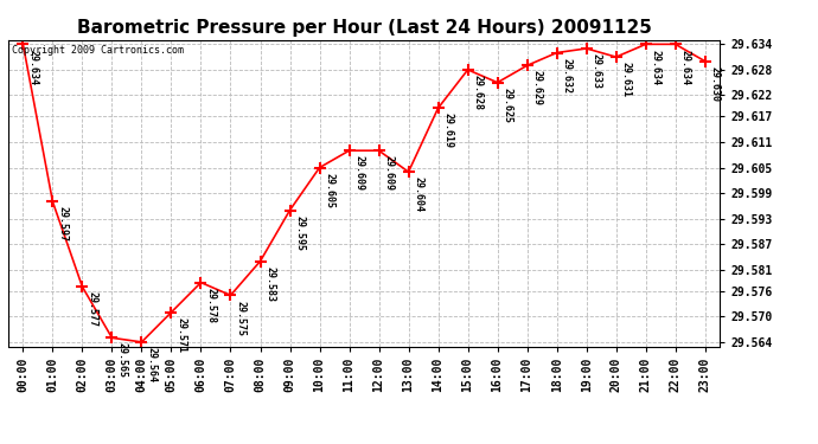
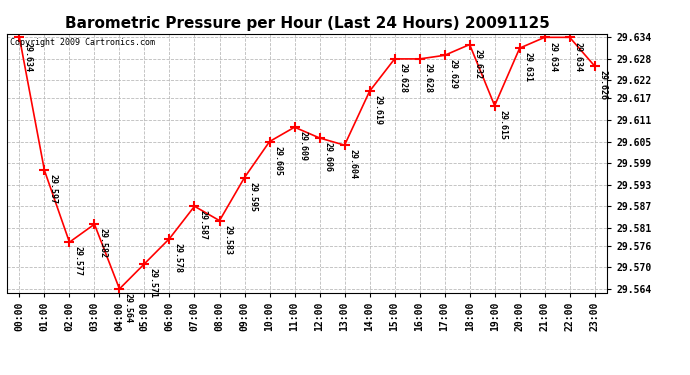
03:00: 29.565 -> 29.582
07:00: 29.575 -> 29.587
12:00: 29.609 -> 29.606
16:00: 29.625 -> 29.628
19:00: 29.633 -> 29.615
23:00: 29.630 -> 29.626
